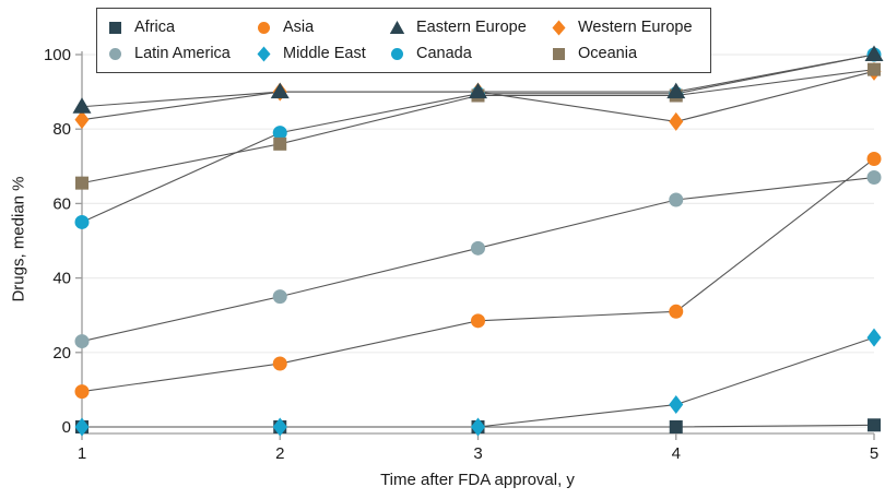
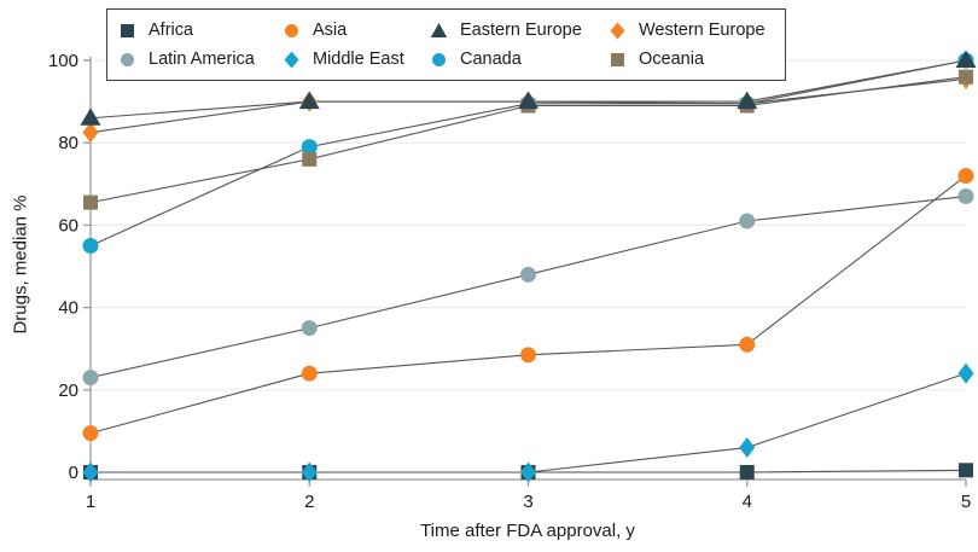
Asia/2: 17 -> 24
Western Europe/4: 82 -> 90
